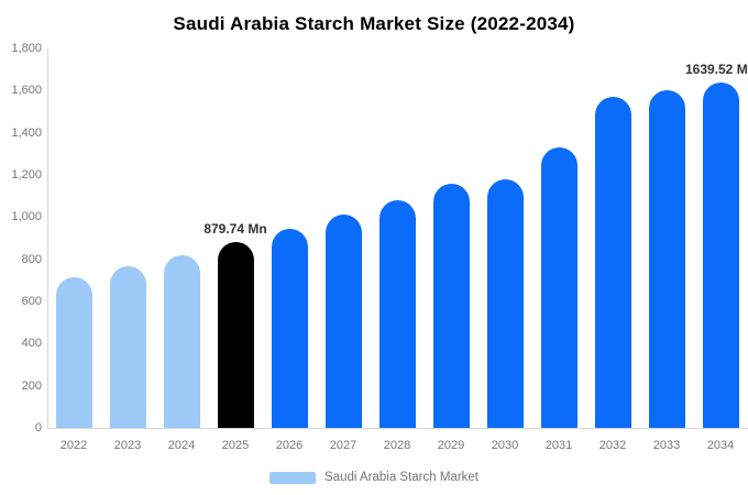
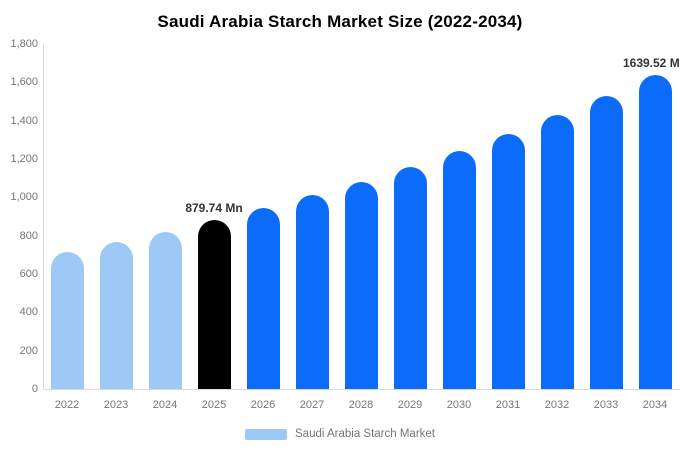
2030: 1180 -> 1240
2032: 1570 -> 1430
2033: 1600 -> 1530
